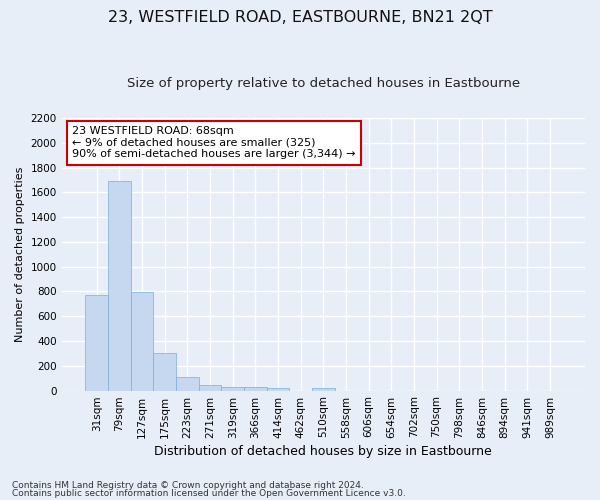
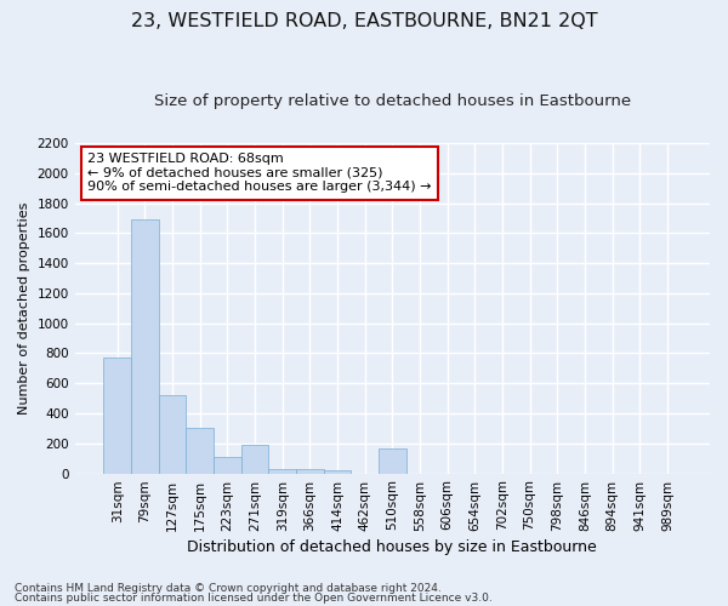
127sqm: 800 -> 520
271sqm: 40 -> 190
510sqm: 20 -> 170
